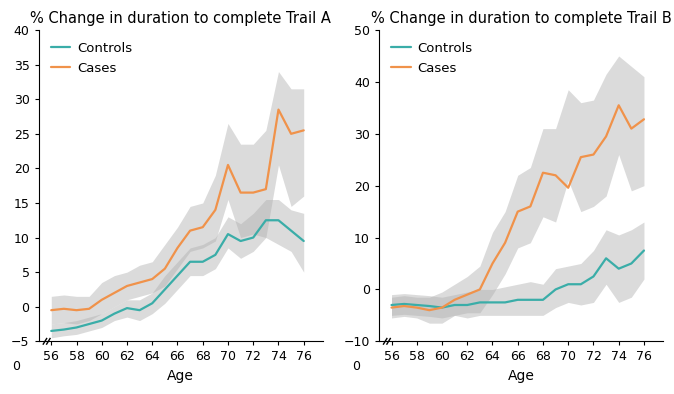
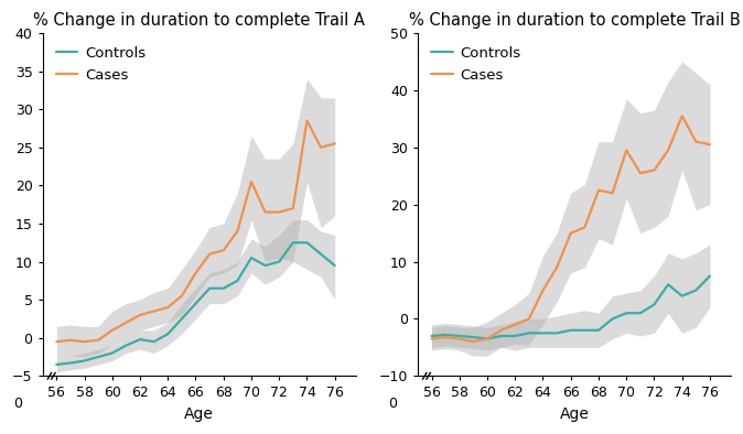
% Change in duration to complete Trail B/Cases/70: 19.6 -> 29.5
% Change in duration to complete Trail B/Cases/76: 32.8 -> 30.5
